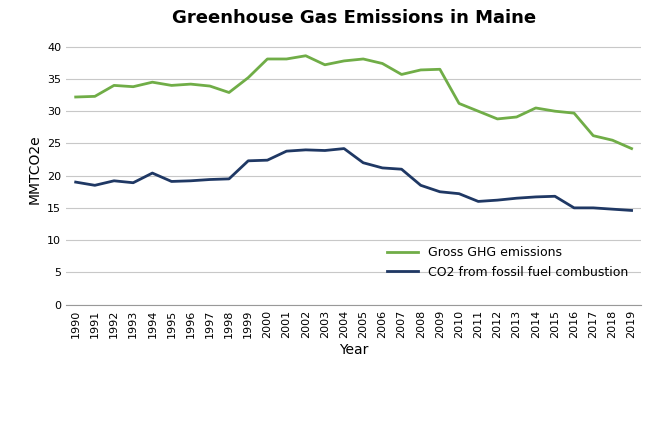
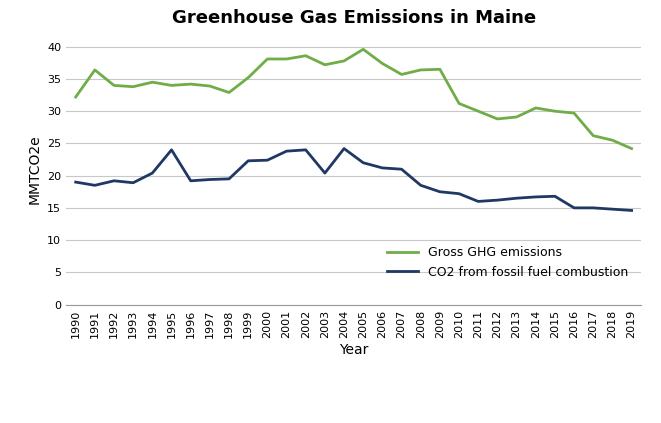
Gross GHG emissions/1991: 32.3 -> 36.4
CO2 from fossil fuel combustion/1995: 19.1 -> 24.0
CO2 from fossil fuel combustion/2003: 23.9 -> 20.4
Gross GHG emissions/2005: 38.1 -> 39.6
